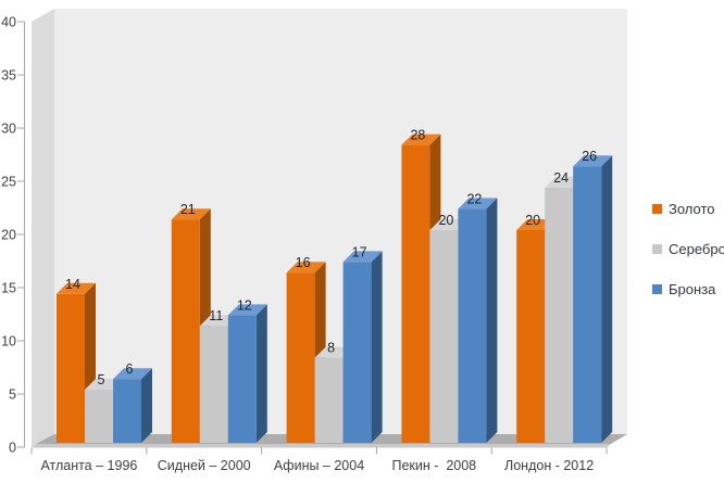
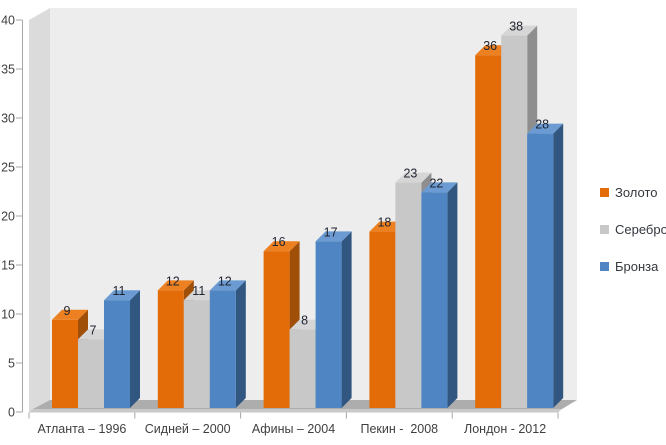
Золото/Атланта – 1996: 14 -> 9
Серебро/Атланта – 1996: 5 -> 7
Бронза/Атланта – 1996: 6 -> 11
Золото/Сидней – 2000: 21 -> 12
Золото/Пекин - 2008: 28 -> 18
Серебро/Пекин - 2008: 20 -> 23
Золото/Лондон - 2012: 20 -> 36
Серебро/Лондон - 2012: 24 -> 38
Бронза/Лондон - 2012: 26 -> 28
